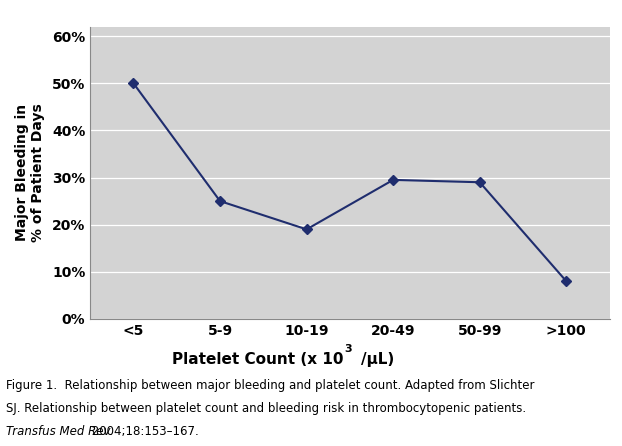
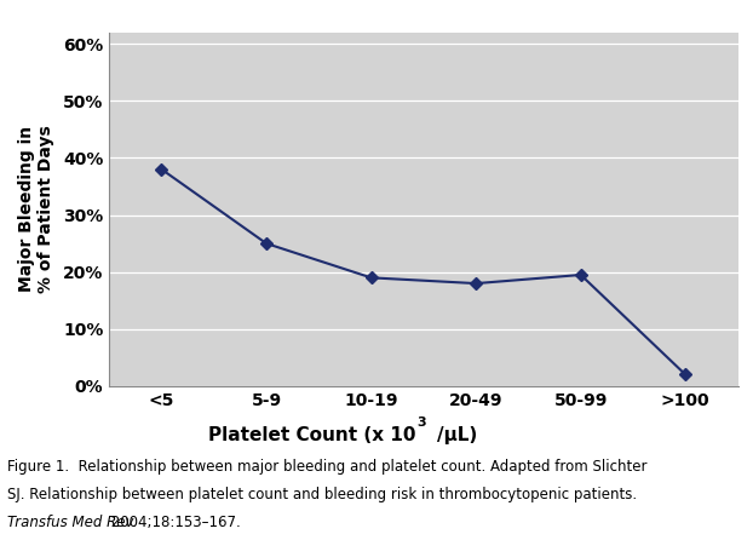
<5: 50.0% -> 38.0%
20-49: 29.5% -> 18.0%
50-99: 29.0% -> 19.5%
>100: 8.0% -> 2.0%
